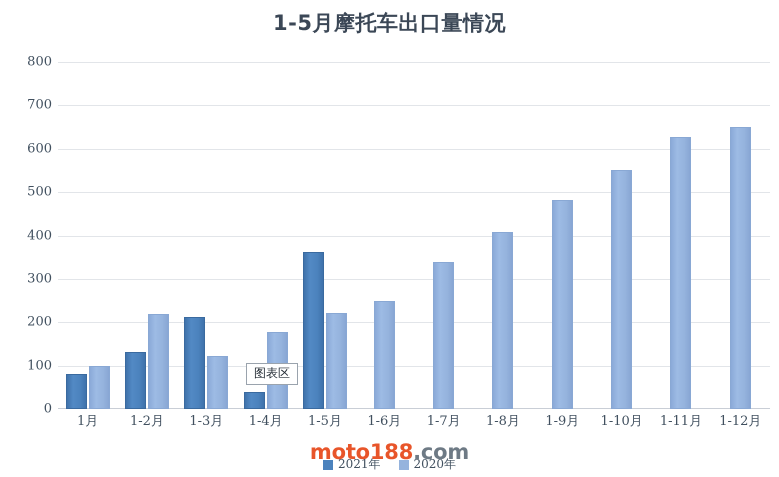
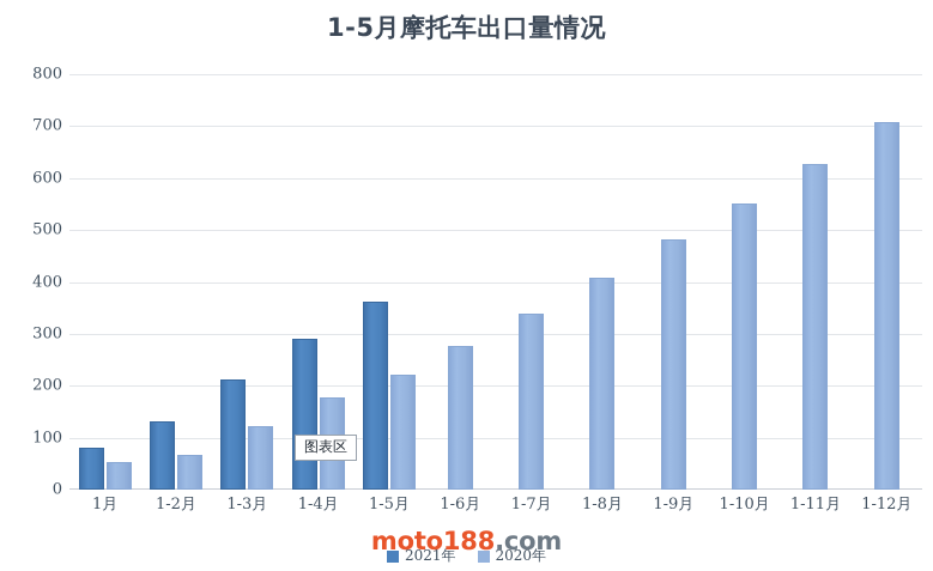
2020年/1月: 100 -> 50
2020年/1-2月: 220 -> 70
2021年/1-4月: 40 -> 290
2020年/1-6月: 250 -> 280
2020年/1-12月: 650 -> 710
